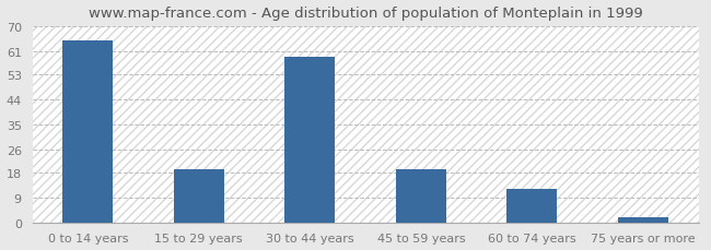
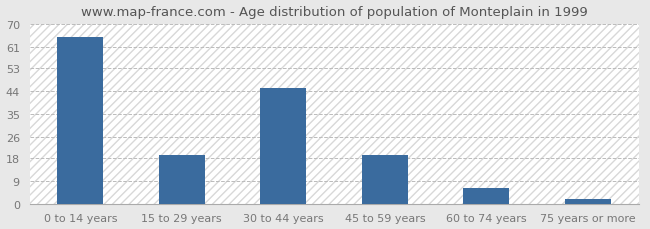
30 to 44 years: 59 -> 45
60 to 74 years: 12 -> 6
